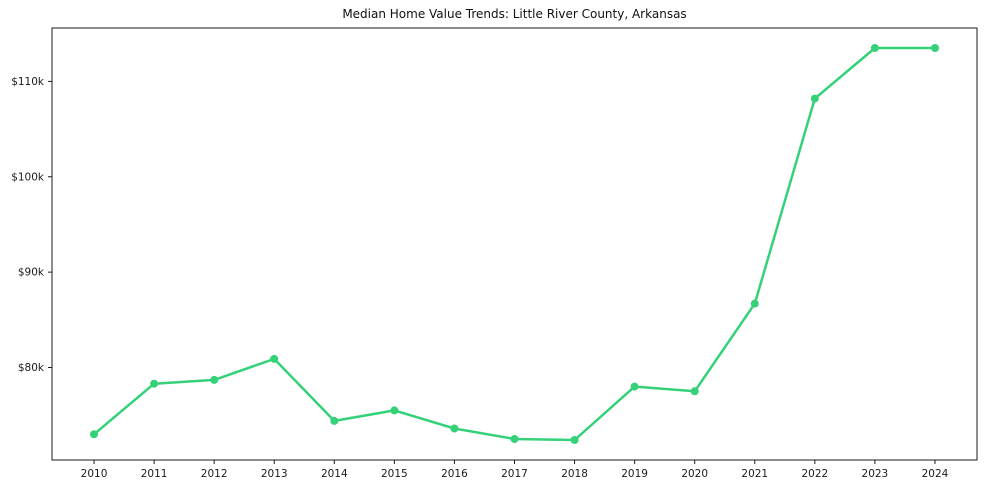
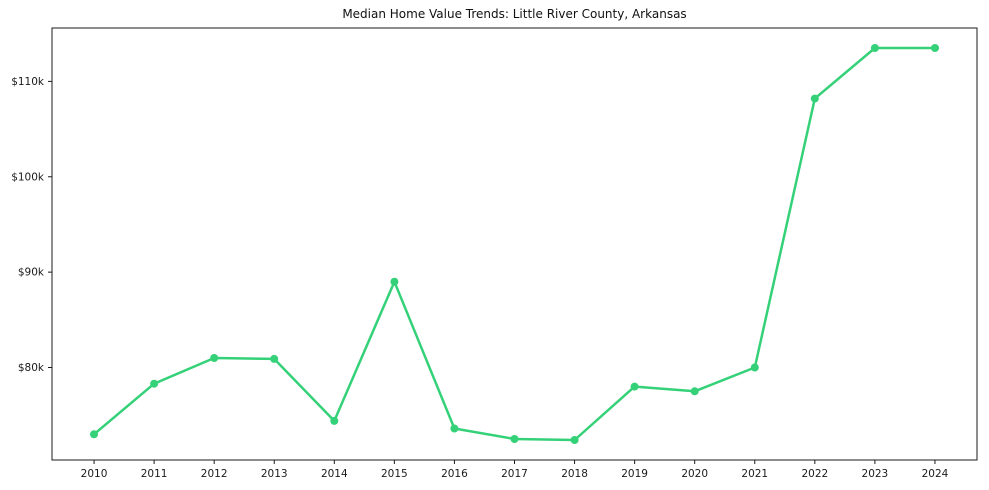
2012: $79k -> $81k
2015: $76k -> $89k
2021: $87k -> $80k
